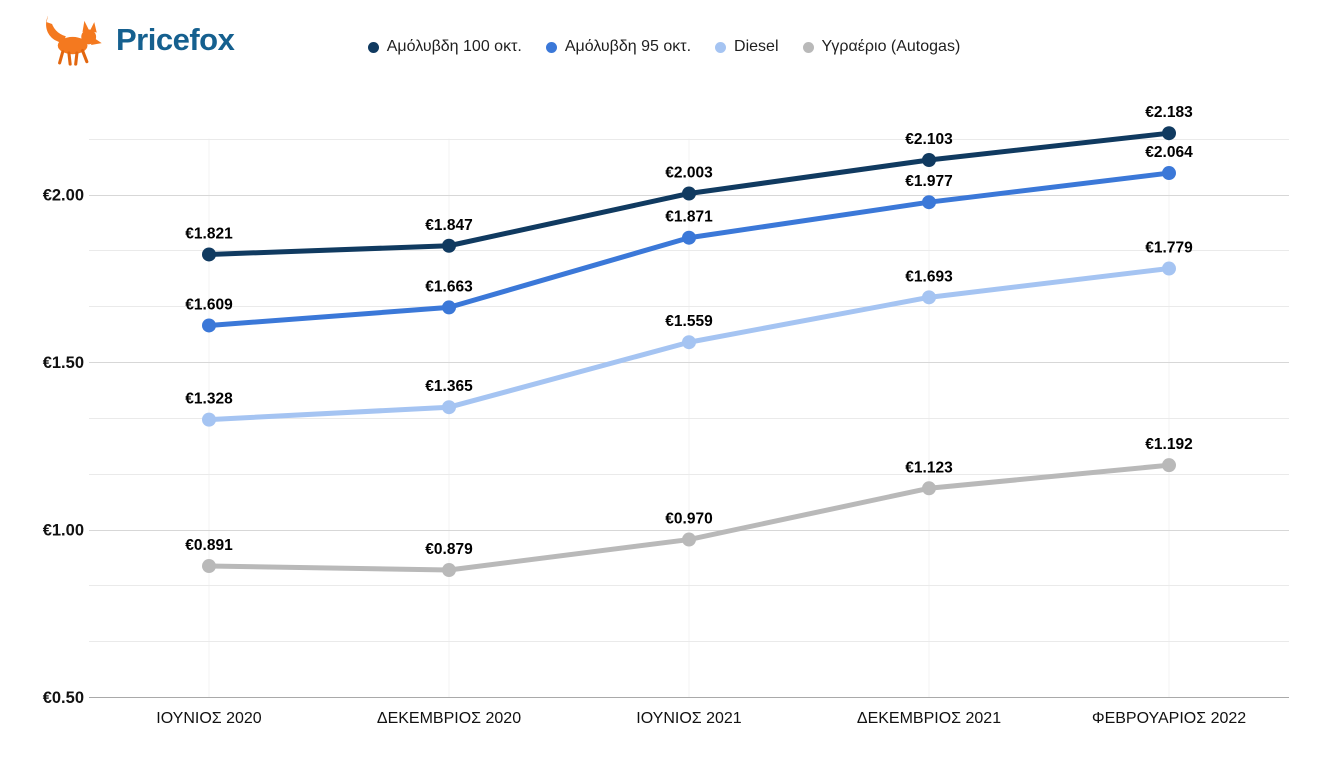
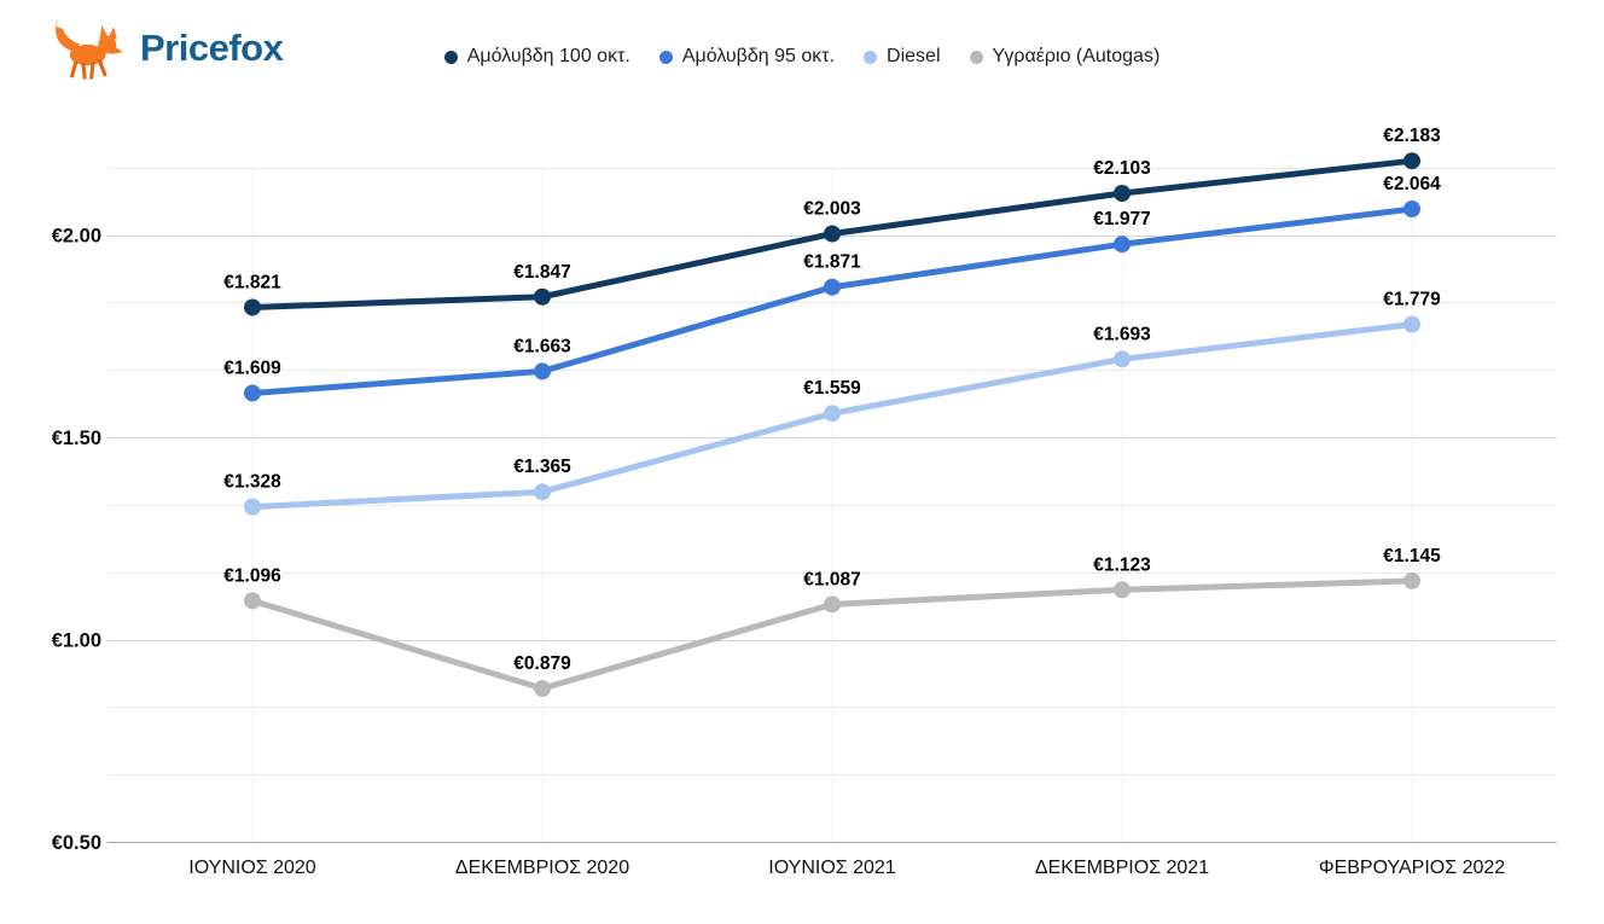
Υγραέριο (Autogas)/ΙΟΥΝΙΟΣ 2020: €0.891 -> €1.096
Υγραέριο (Autogas)/ΙΟΥΝΙΟΣ 2021: €0.970 -> €1.087
Υγραέριο (Autogas)/ΦΕΒΡΟΥΑΡΙΟΣ 2022: €1.192 -> €1.145
